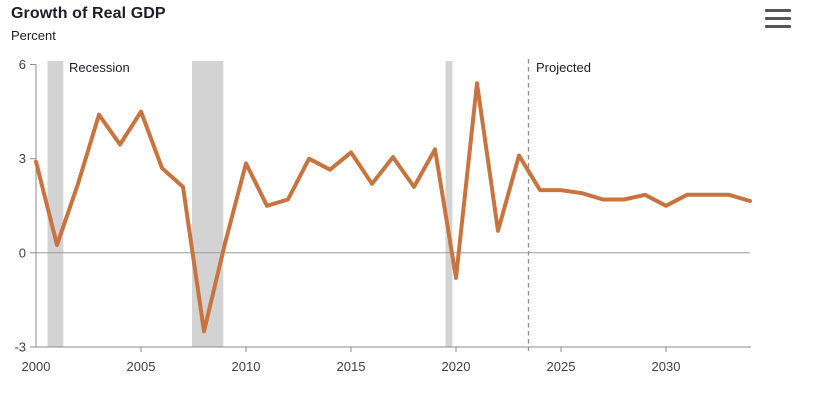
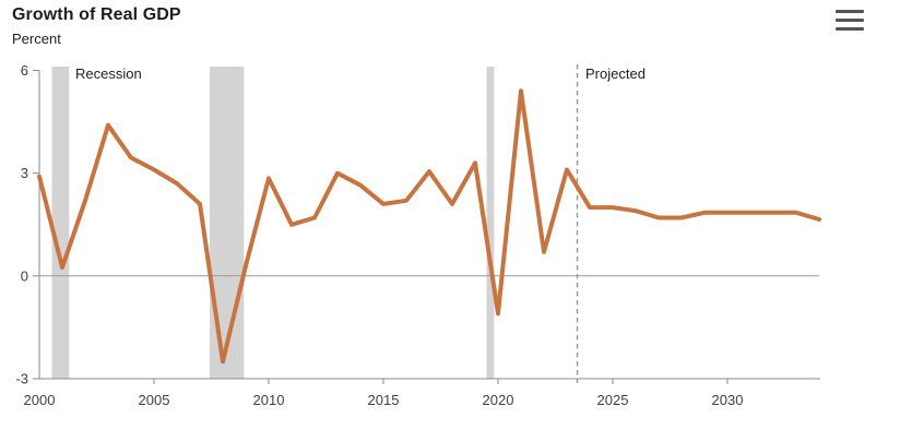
2005: 4.5 -> 3.1
2015: 3.2 -> 2.1
2020: -0.8 -> -1.1
2030: 1.5 -> 1.9
